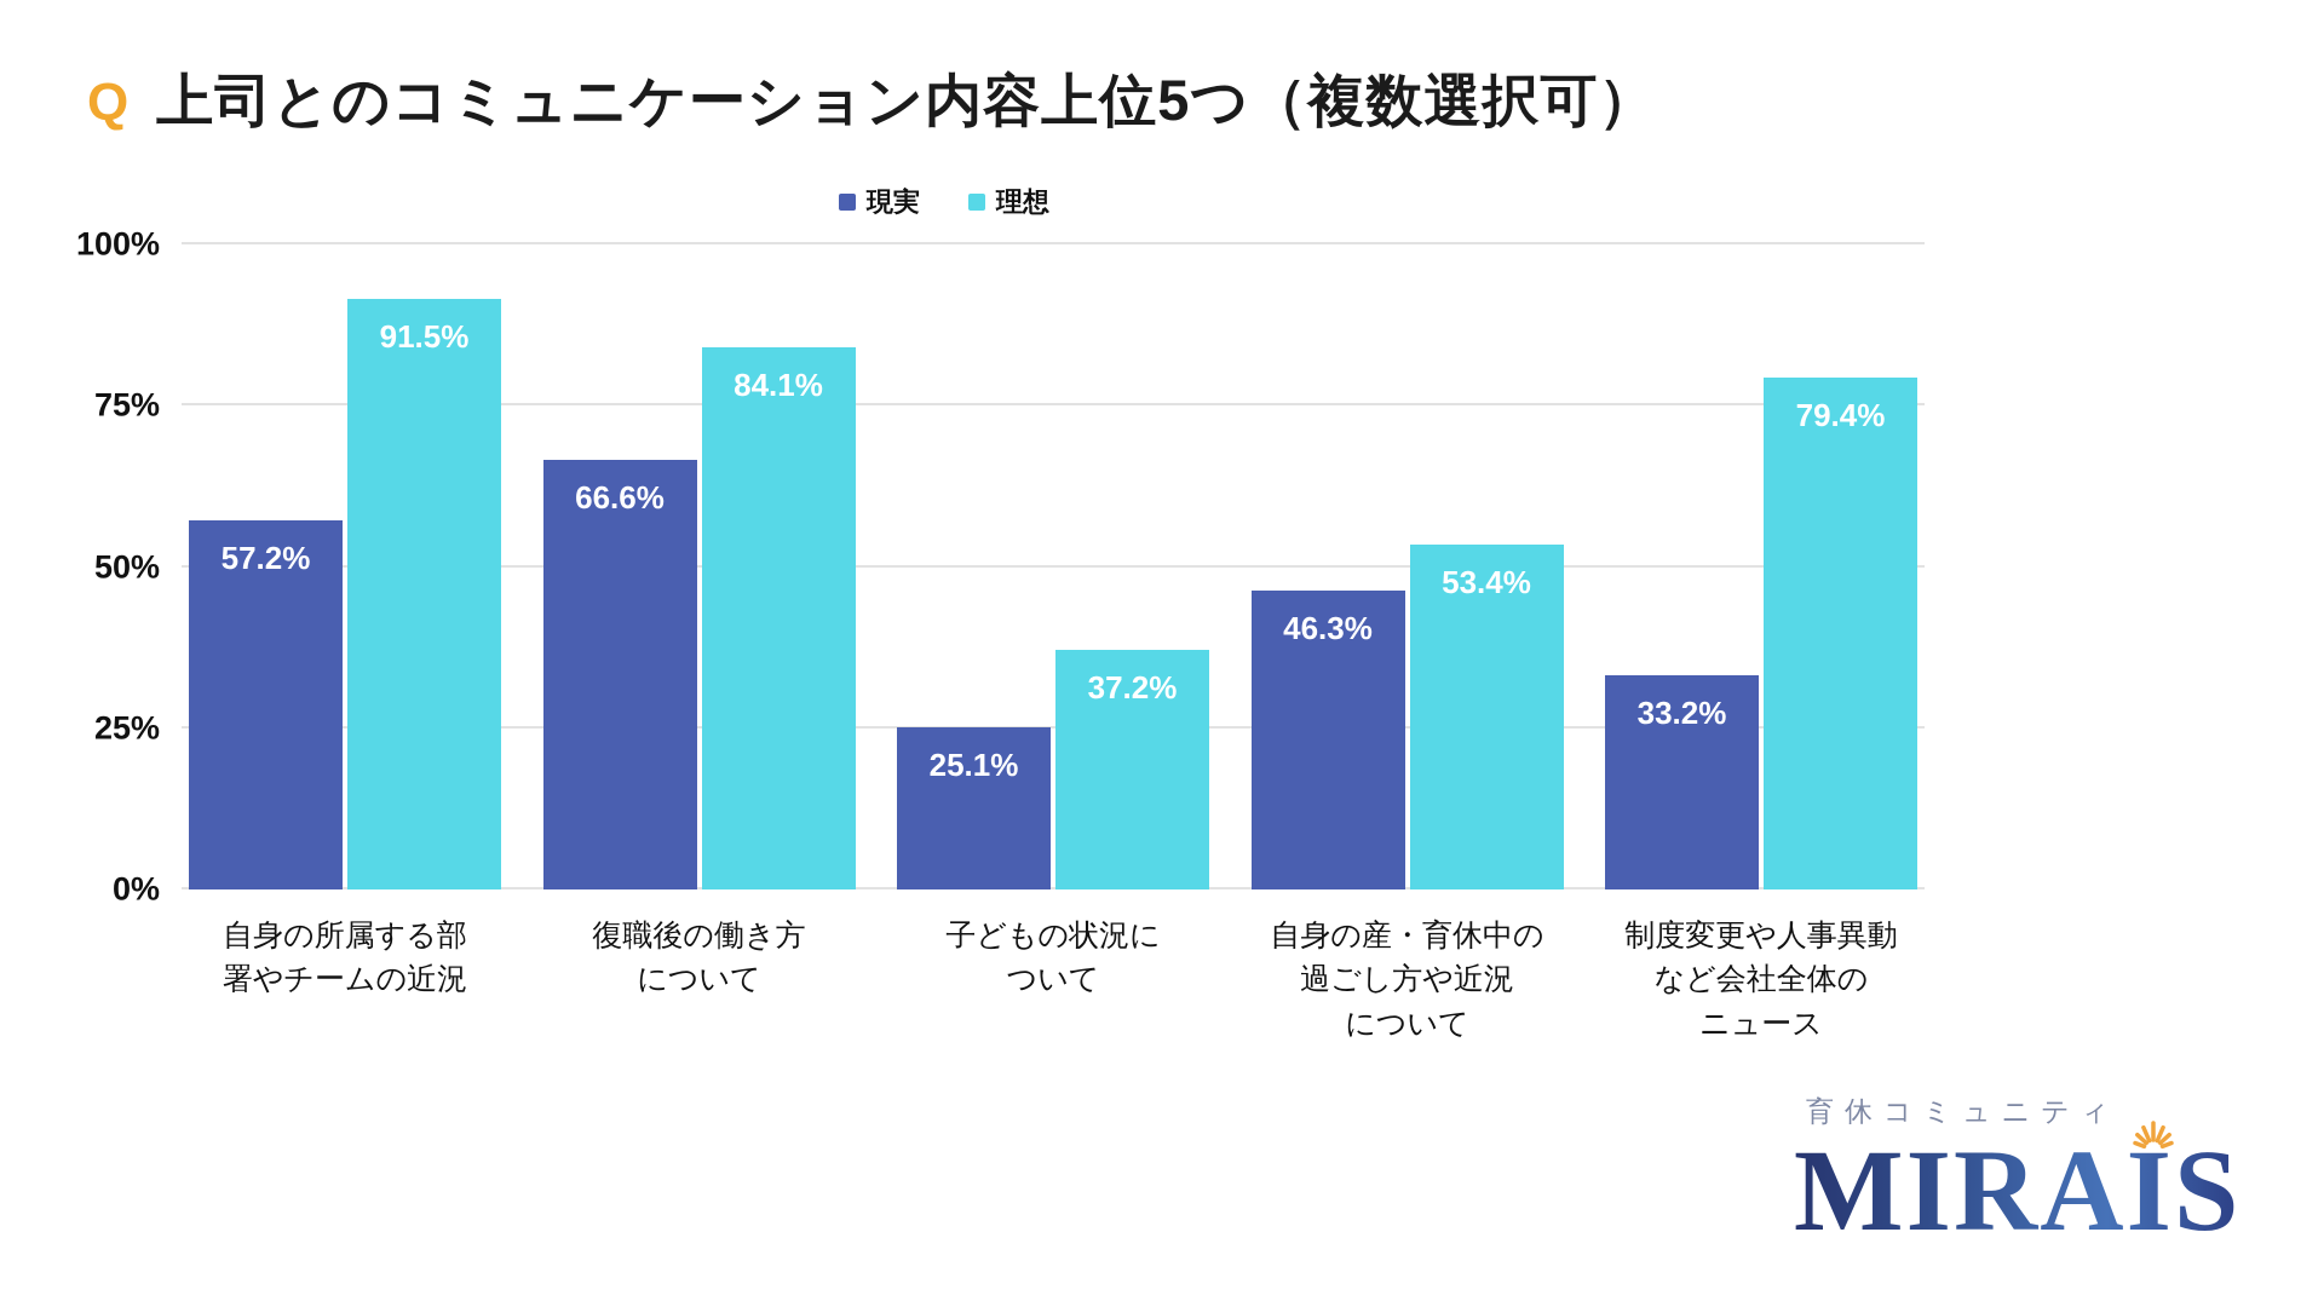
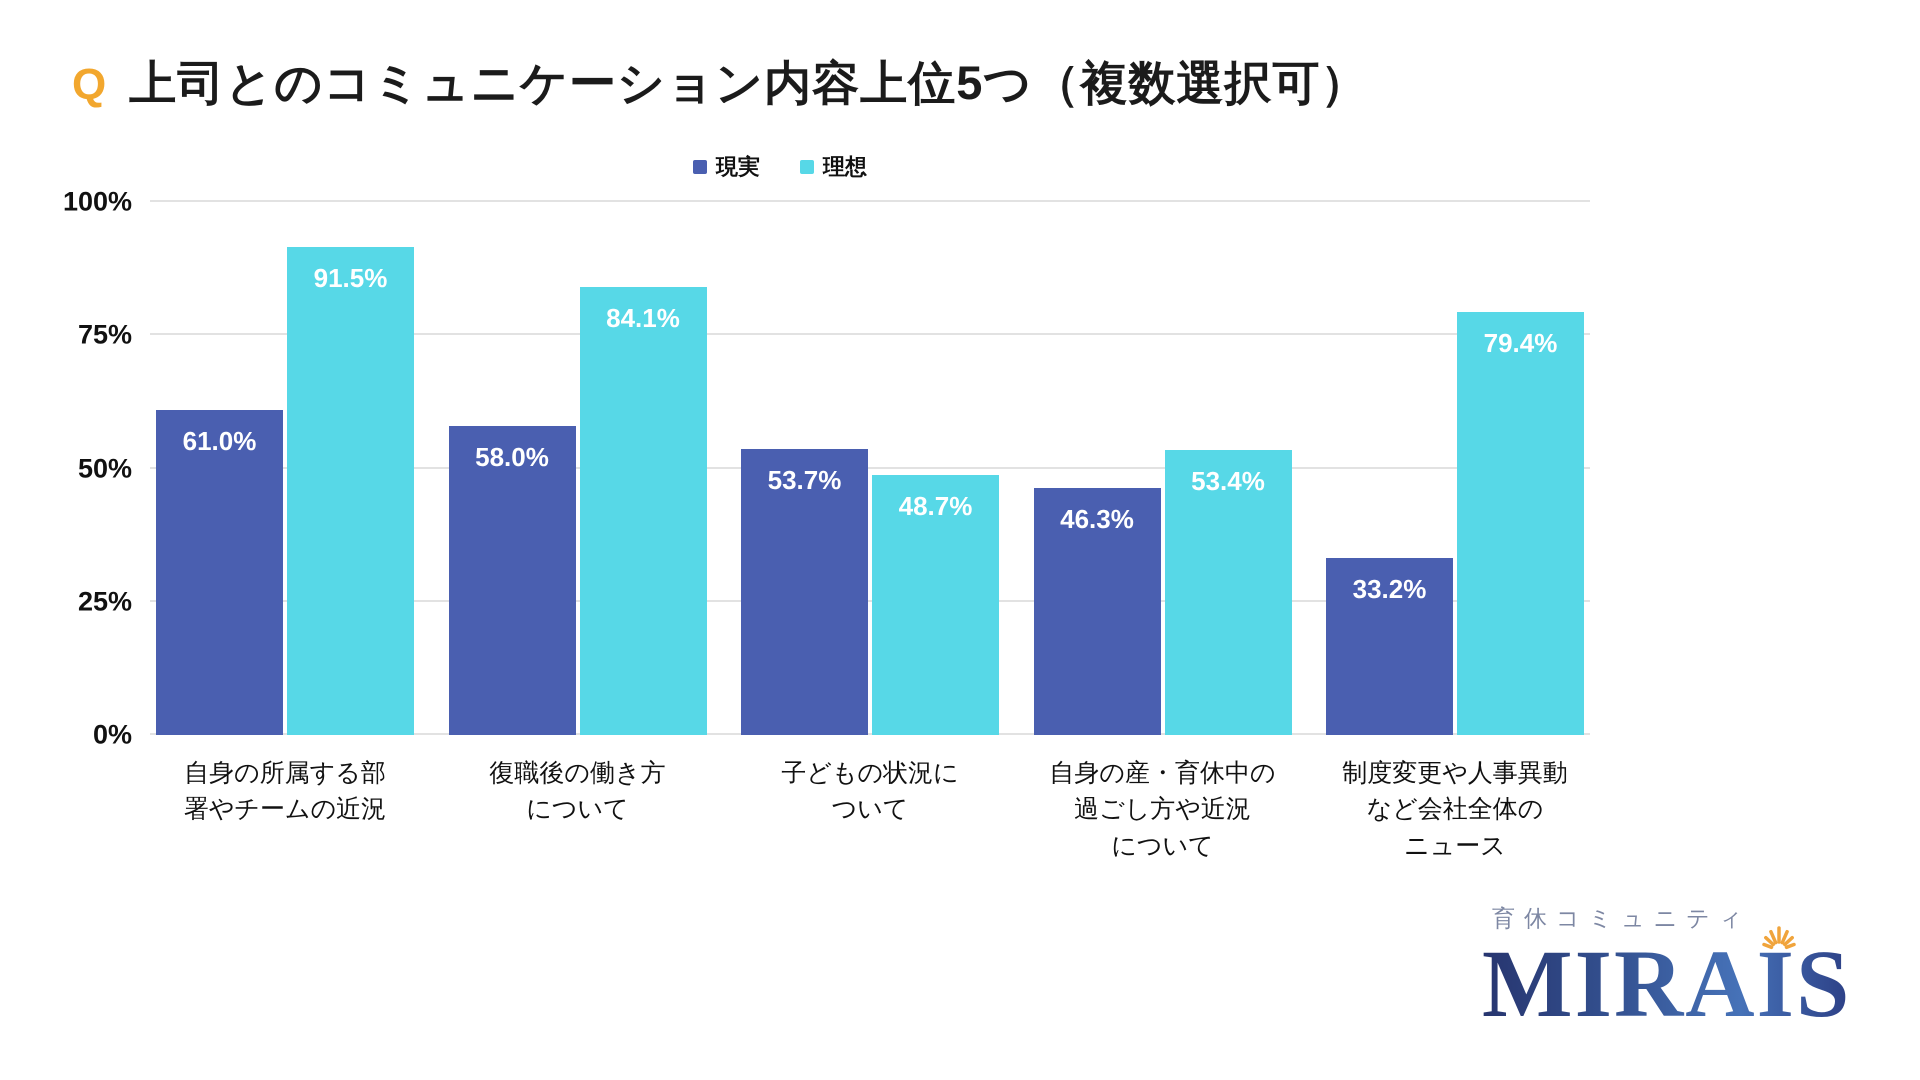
現実/自身の所属する部 署やチームの近況: 57.2% -> 61.0%
現実/復職後の働き方 について: 66.6% -> 58.0%
現実/子どもの状況に ついて: 25.1% -> 53.7%
理想/子どもの状況に ついて: 37.2% -> 48.7%
